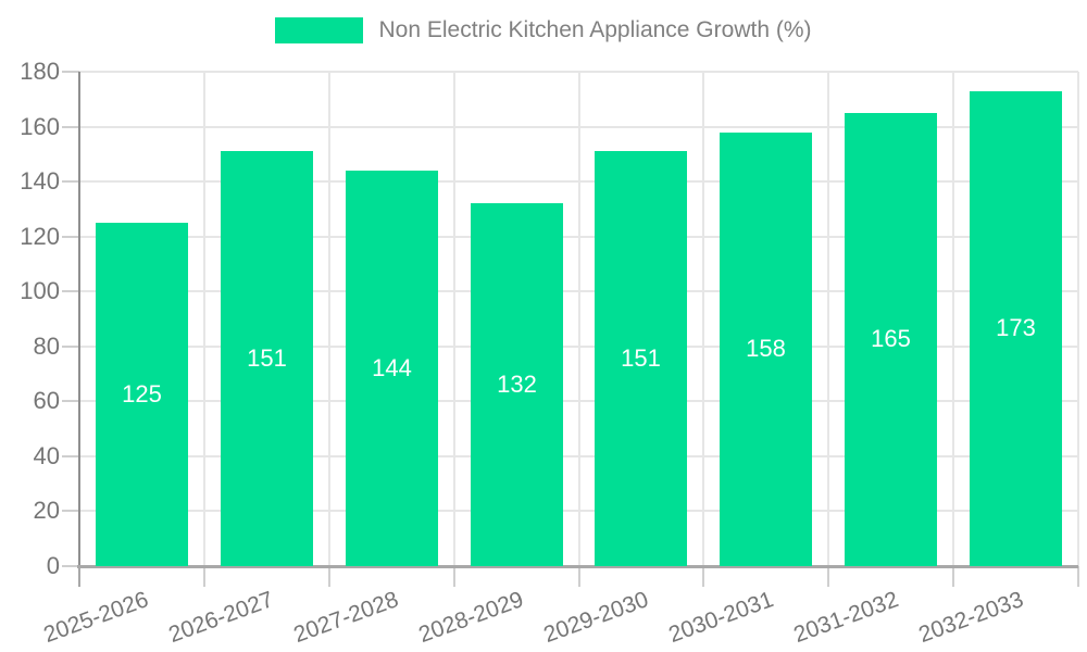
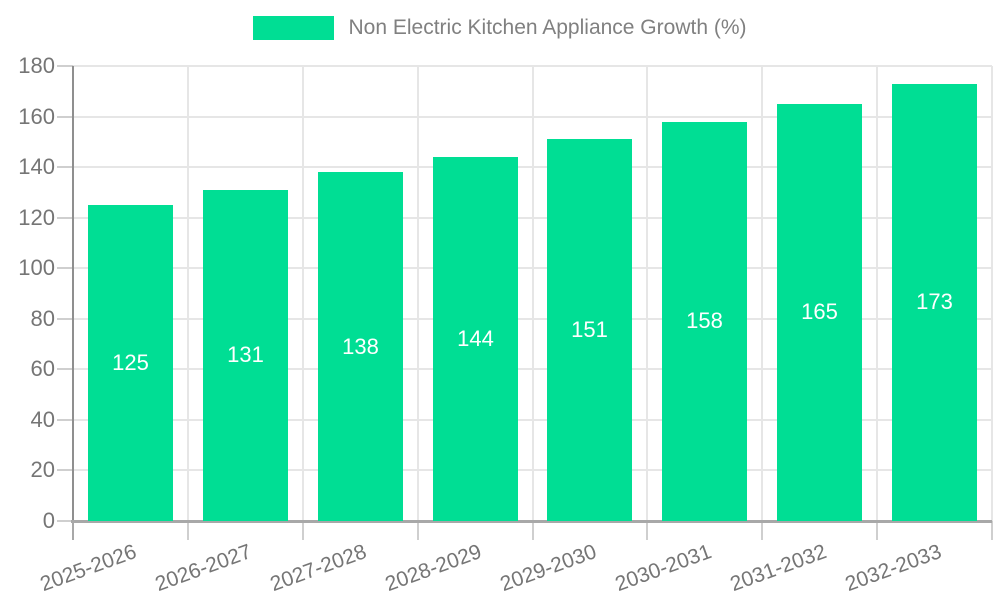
2026-2027: 151 -> 131
2027-2028: 144 -> 138
2028-2029: 132 -> 144
